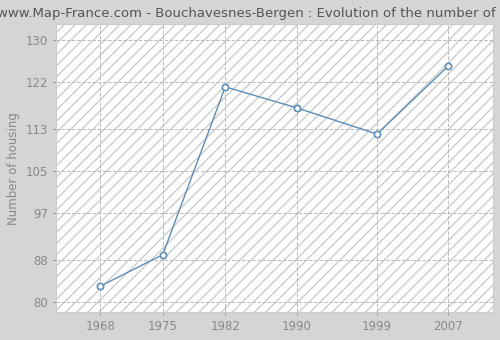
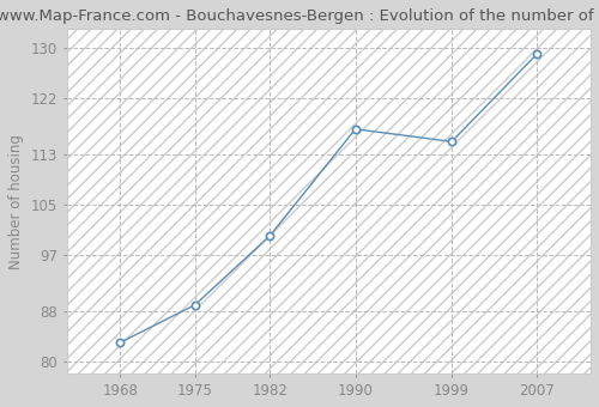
1982: 121 -> 100
1999: 112 -> 115
2007: 125 -> 129
